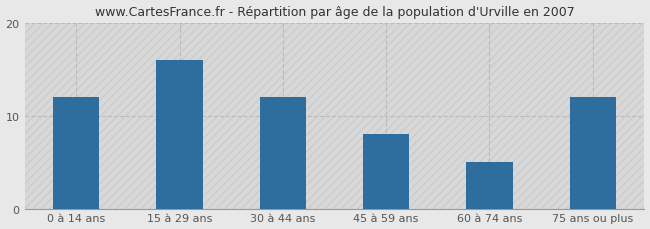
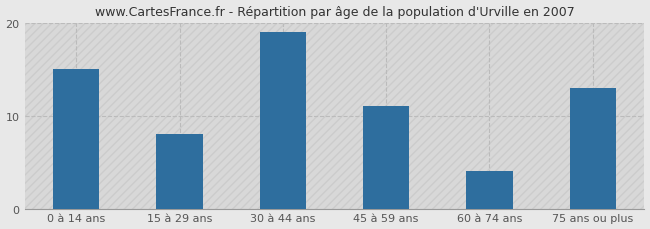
0 à 14 ans: 12 -> 15
15 à 29 ans: 16 -> 8
30 à 44 ans: 12 -> 19
45 à 59 ans: 8 -> 11
60 à 74 ans: 5 -> 4
75 ans ou plus: 12 -> 13
